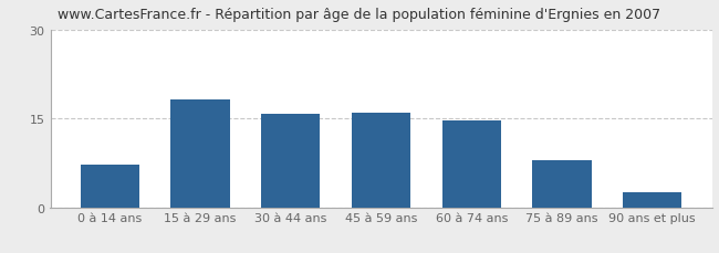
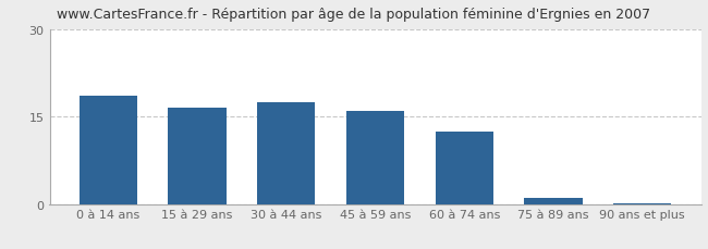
0 à 14 ans: 7.2 -> 18.5
15 à 29 ans: 18.2 -> 16.5
30 à 44 ans: 15.8 -> 17.5
60 à 74 ans: 14.6 -> 12.5
75 à 89 ans: 8.0 -> 1.0
90 ans et plus: 2.6 -> 0.1
